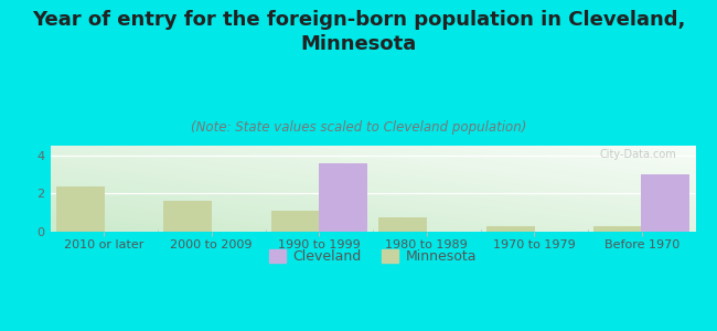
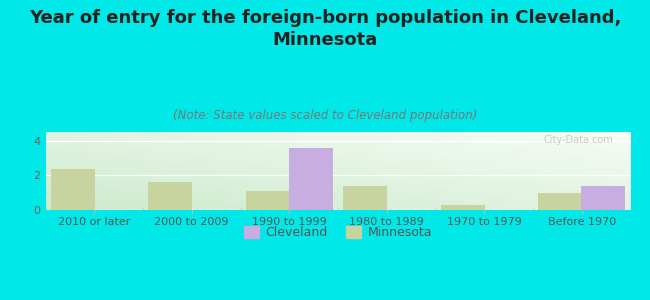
Minnesota/1980 to 1989: 0.8 -> 1.4
Minnesota/Before 1970: 0.3 -> 1.0
Cleveland/Before 1970: 3.0 -> 1.4
